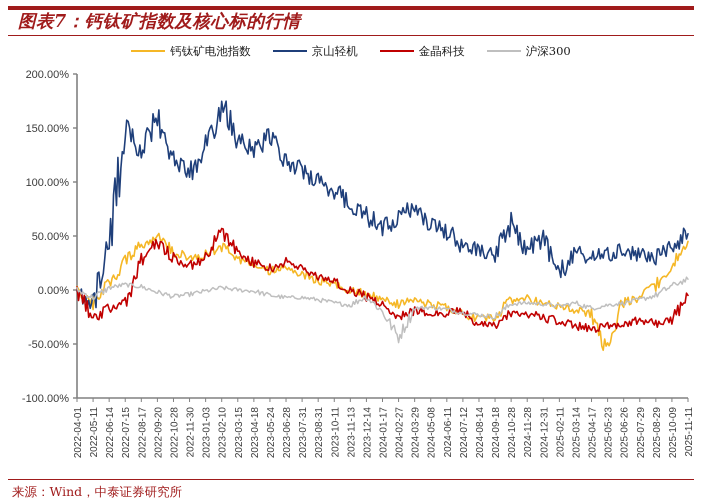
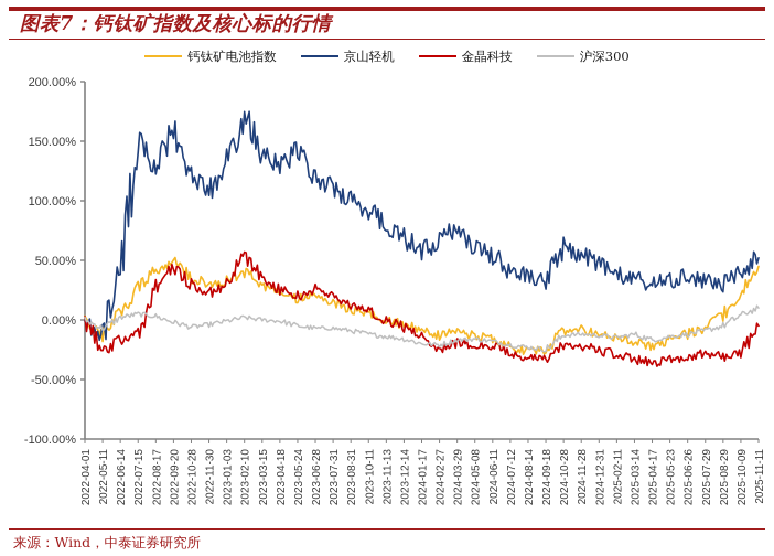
沪深300/2023-12-14: -6% -> -16%
沪深300/2024-02-27: -44% -> -21%
金晶科技/2024-07-12: -19% -> -28%
京山轻机/2024-11-28: 38% -> 55%
京山轻机/2025-02-11: 15% -> 38%
钙钛矿电池指数/2025-05-23: -58% -> -17%
